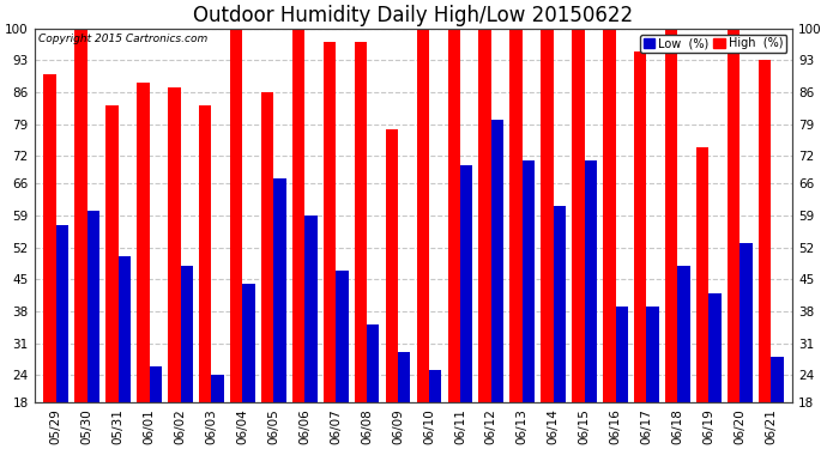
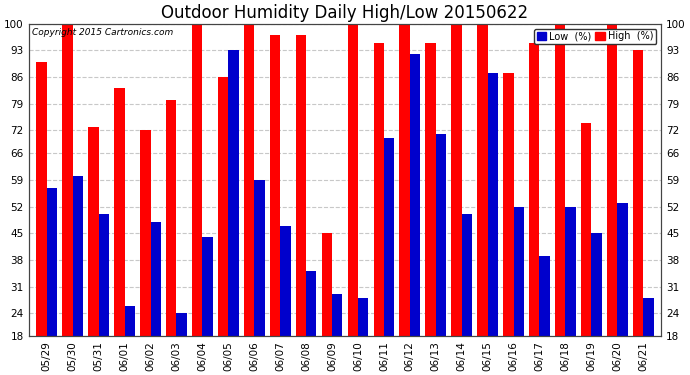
High (%)/05/31: 83 -> 73
High (%)/06/01: 88 -> 83
High (%)/06/02: 87 -> 72
High (%)/06/03: 83 -> 80
Low (%)/06/05: 67 -> 93
High (%)/06/09: 78 -> 45
Low (%)/06/10: 25 -> 28
High (%)/06/11: 100 -> 95
Low (%)/06/12: 80 -> 92
High (%)/06/13: 100 -> 95
Low (%)/06/14: 61 -> 50
Low (%)/06/15: 71 -> 87
High (%)/06/16: 100 -> 87
Low (%)/06/16: 39 -> 52
Low (%)/06/18: 48 -> 52
Low (%)/06/19: 42 -> 45
